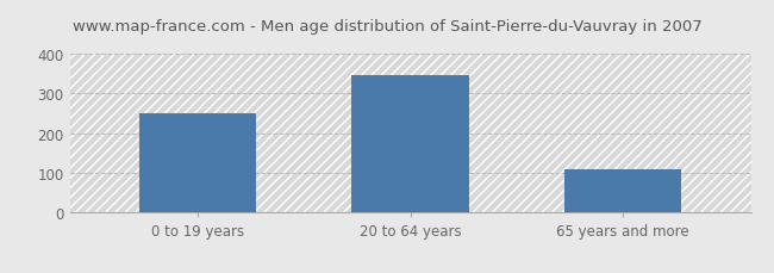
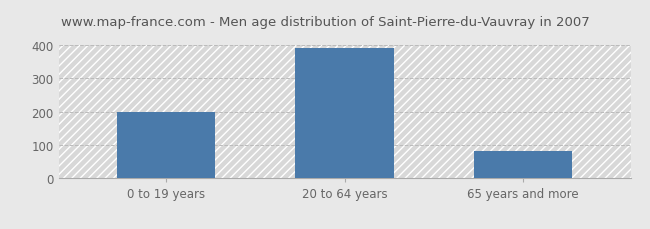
0 to 19 years: 250 -> 200
20 to 64 years: 345 -> 390
65 years and more: 110 -> 83
